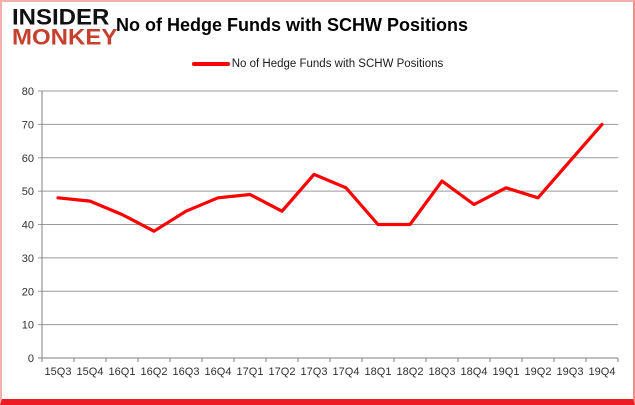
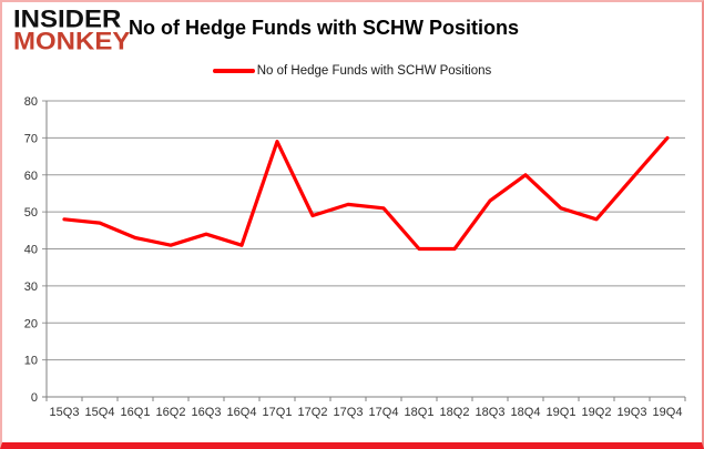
16Q2: 38 -> 41
16Q4: 48 -> 41
17Q1: 49 -> 69
17Q2: 44 -> 49
17Q3: 55 -> 52
18Q4: 46 -> 60
